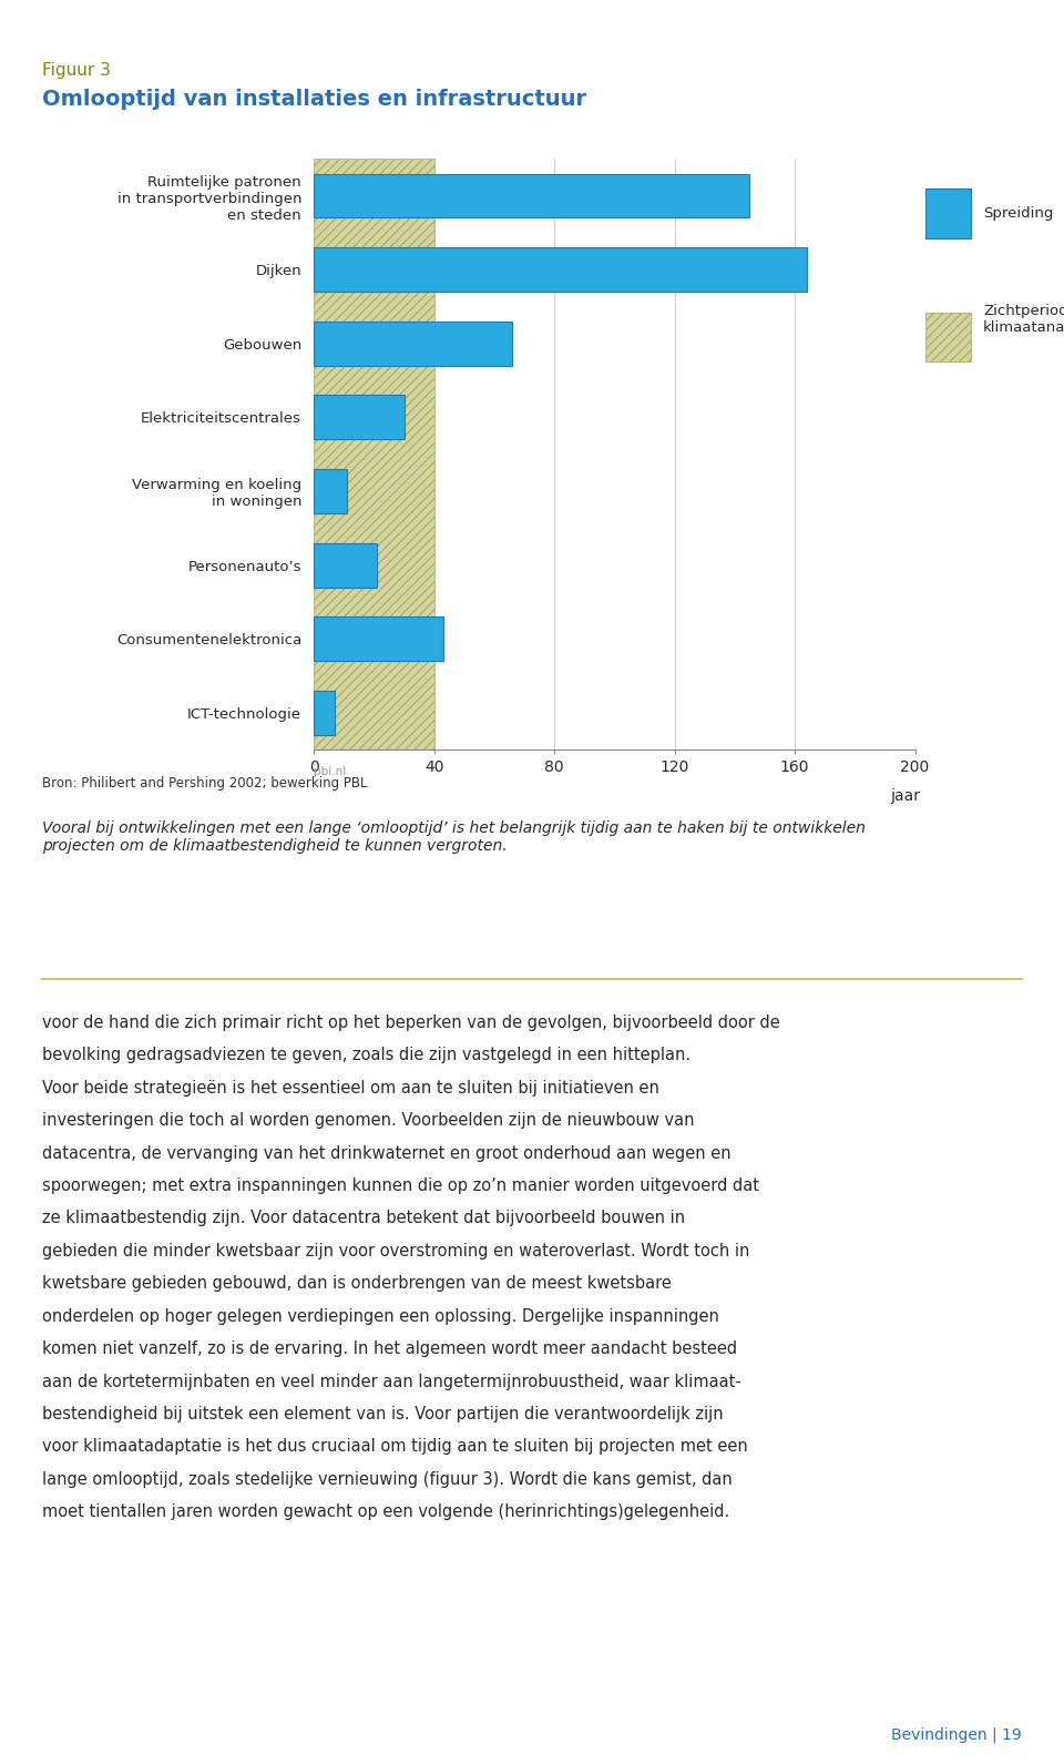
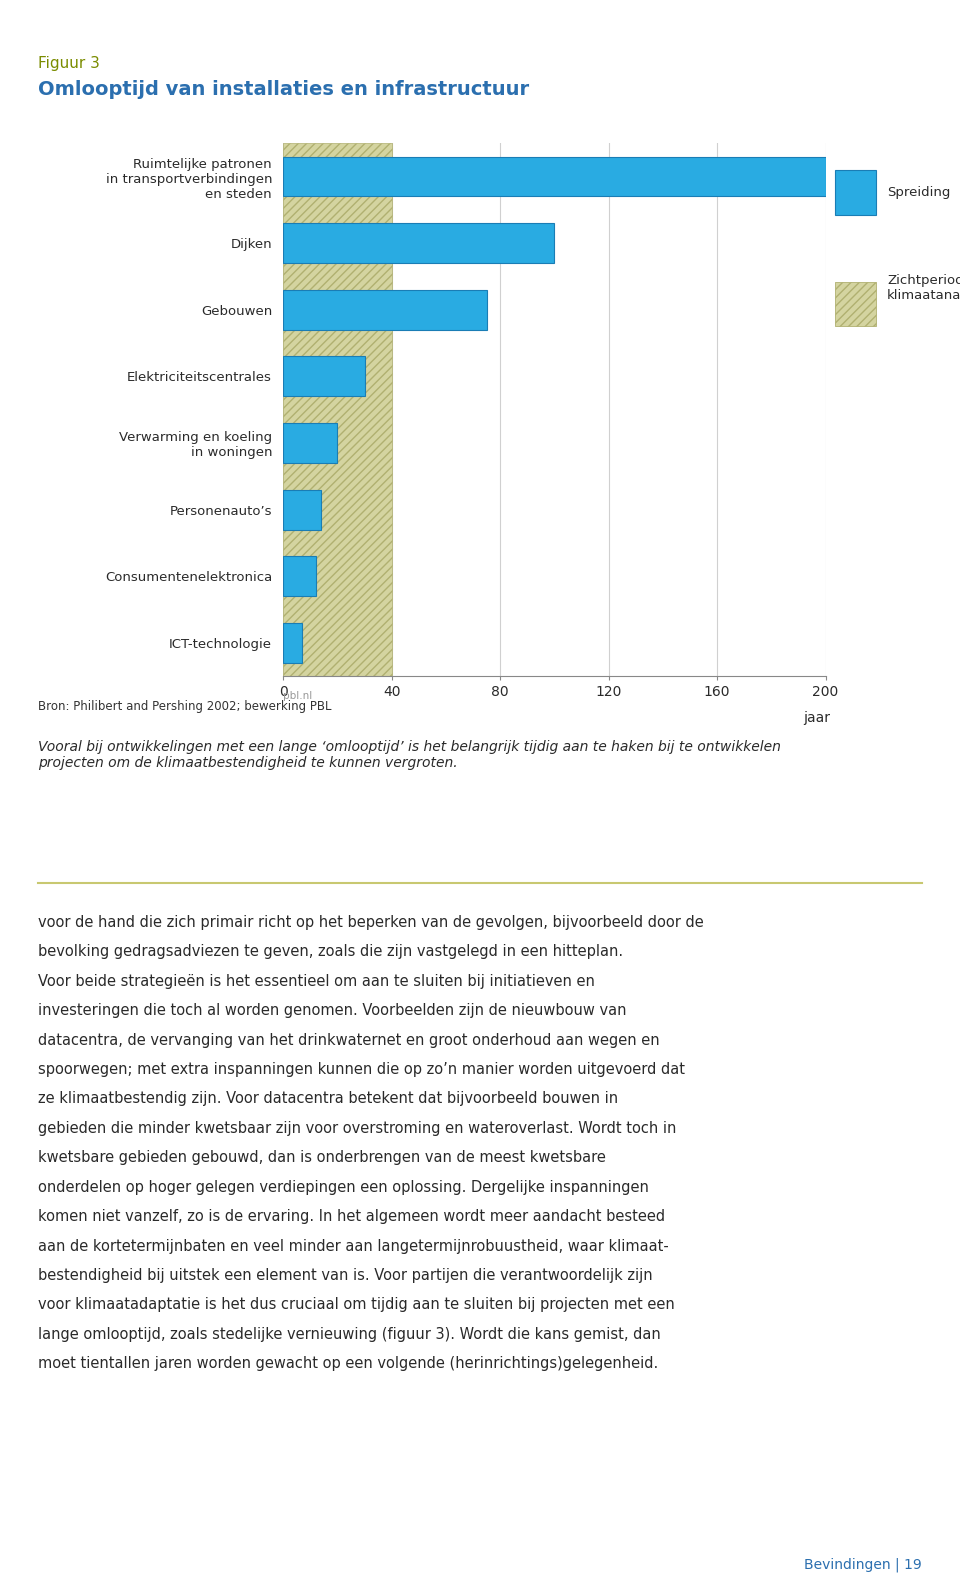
Ruimtelijke patronen in transportverbindingen en steden: 145 -> 200
Dijken: 164 -> 100
Gebouwen: 66 -> 75
Verwarming en koeling in woningen: 11 -> 20
Personenauto’s: 21 -> 14
Consumentenelektronica: 43 -> 12
